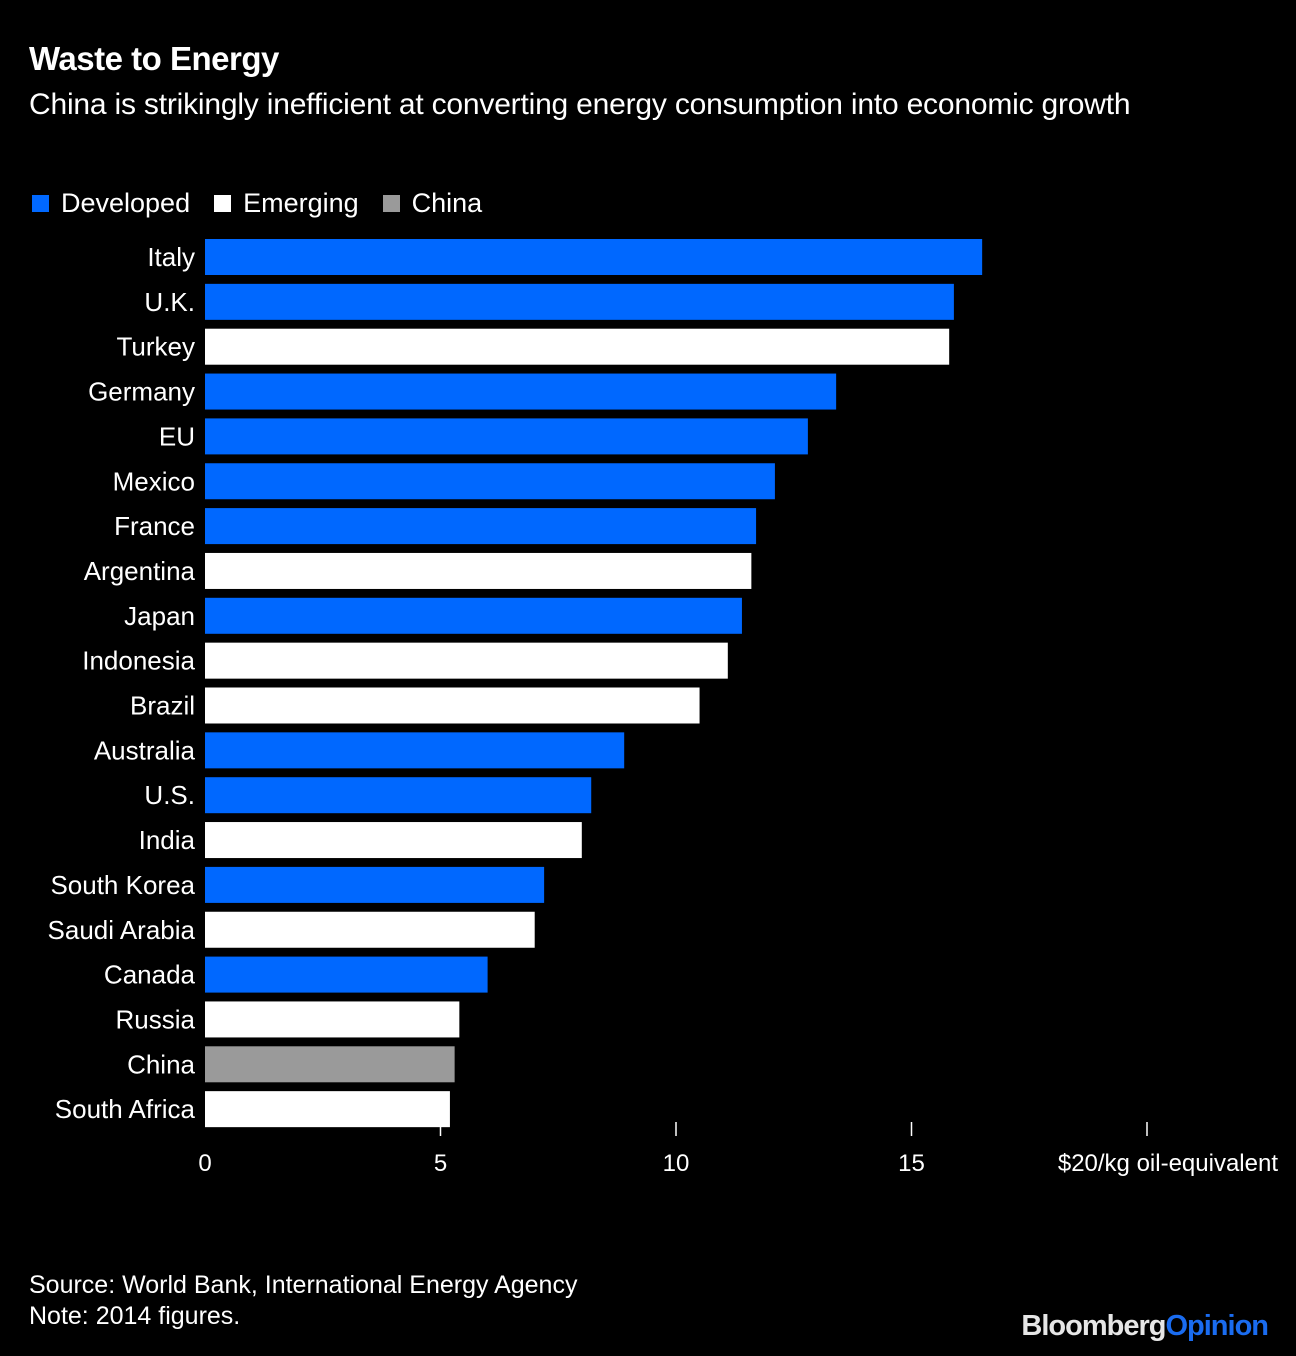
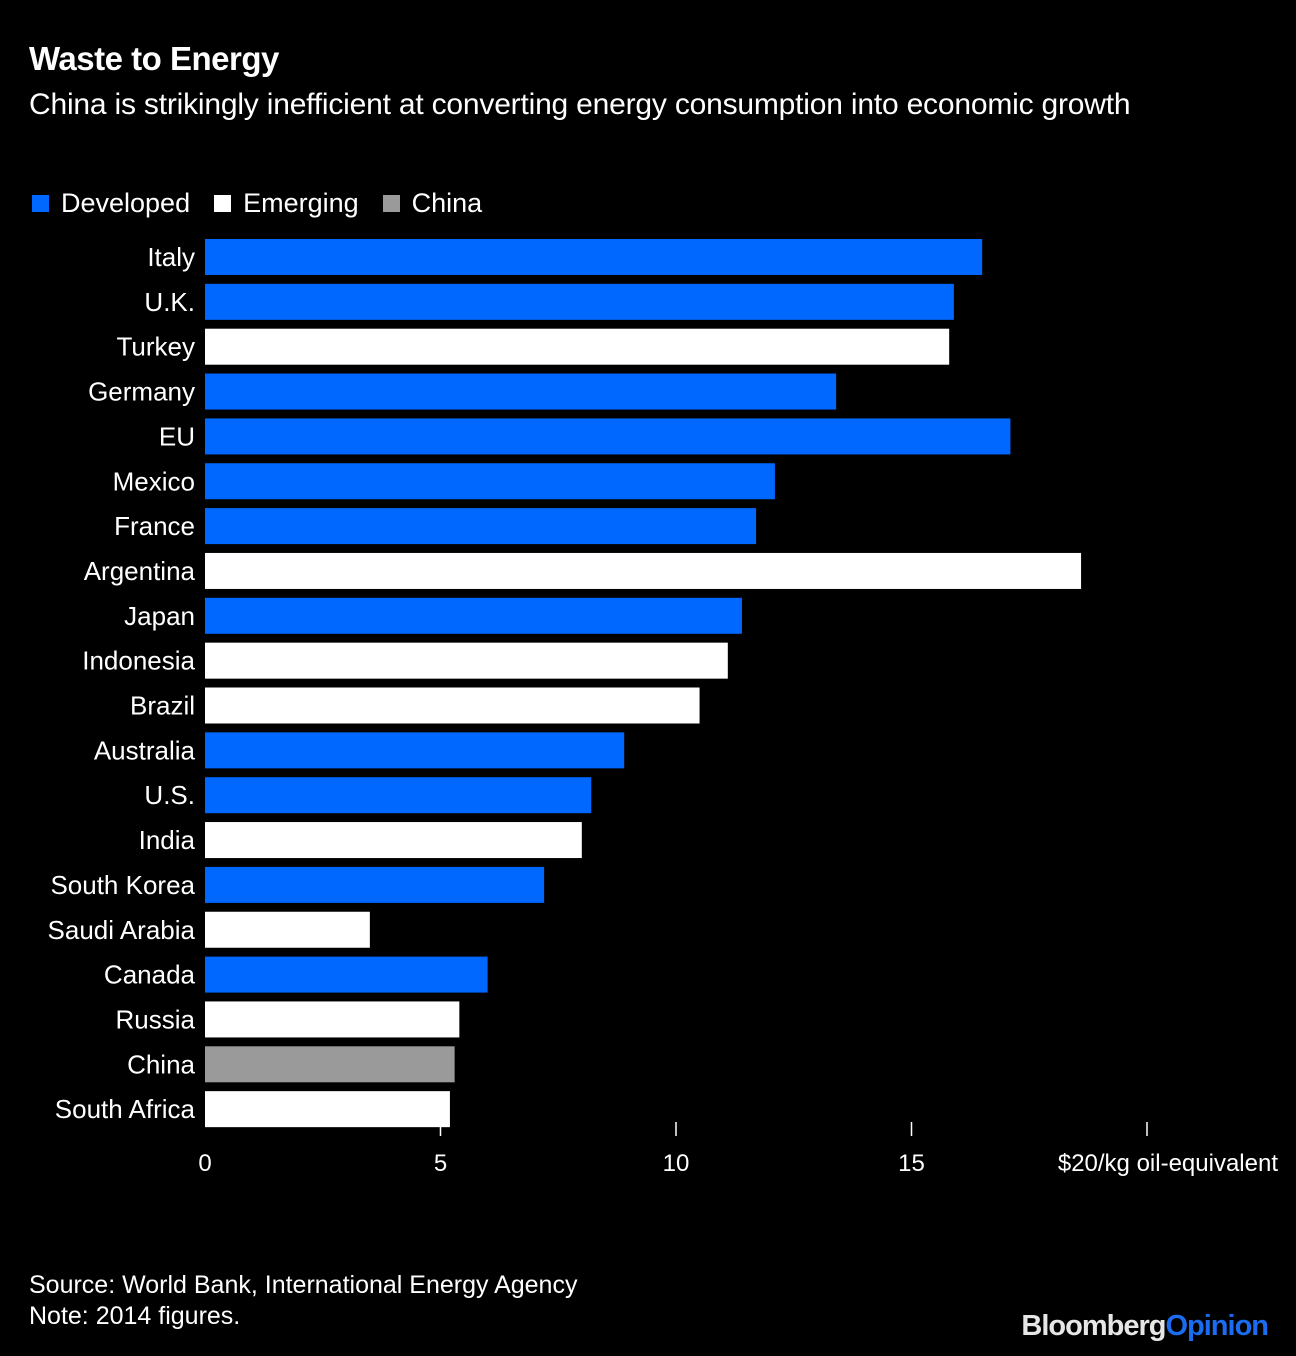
EU: 12.8 -> 17.1
Argentina: 11.6 -> 18.6
Saudi Arabia: 7.0 -> 3.5
